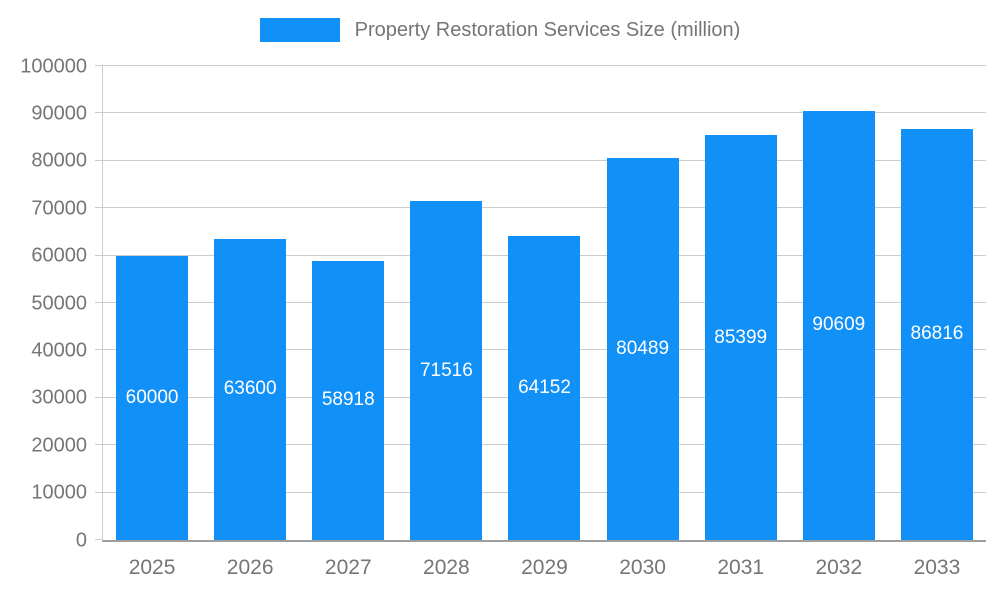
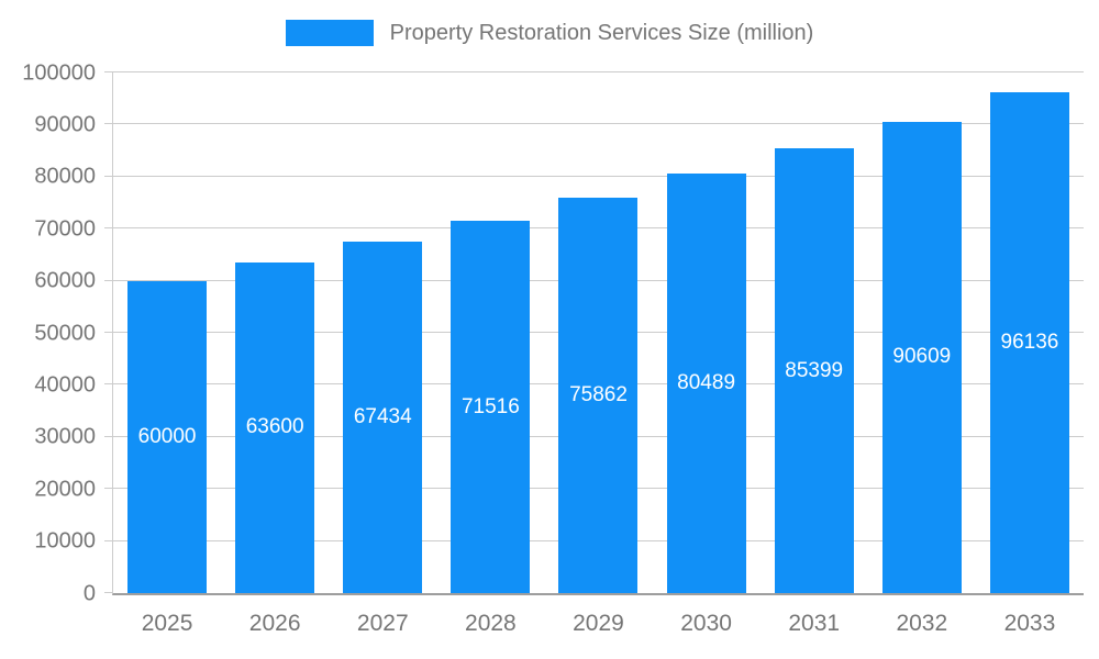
2027: 58918 -> 67434
2029: 64152 -> 75862
2033: 86816 -> 96136
